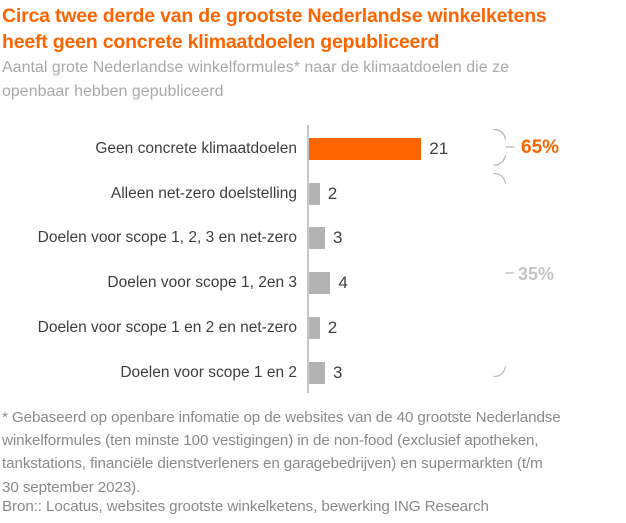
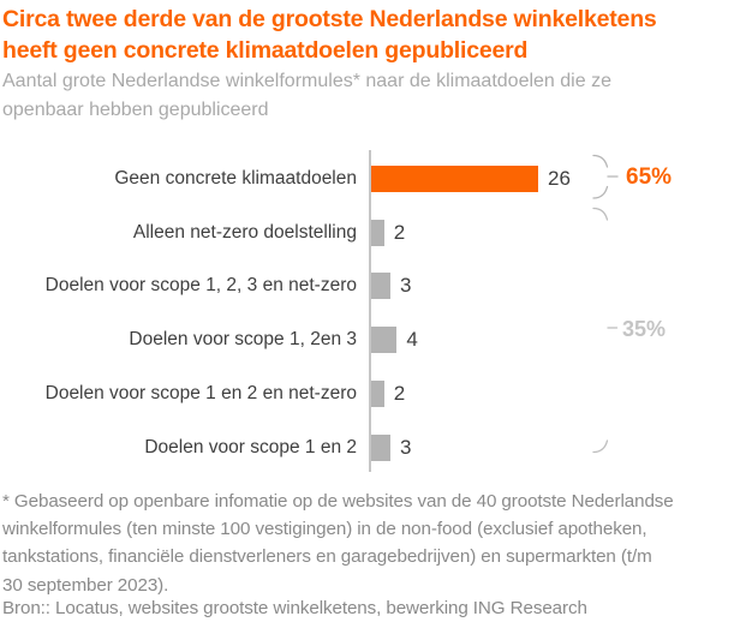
Geen concrete klimaatdoelen: 21 -> 26
